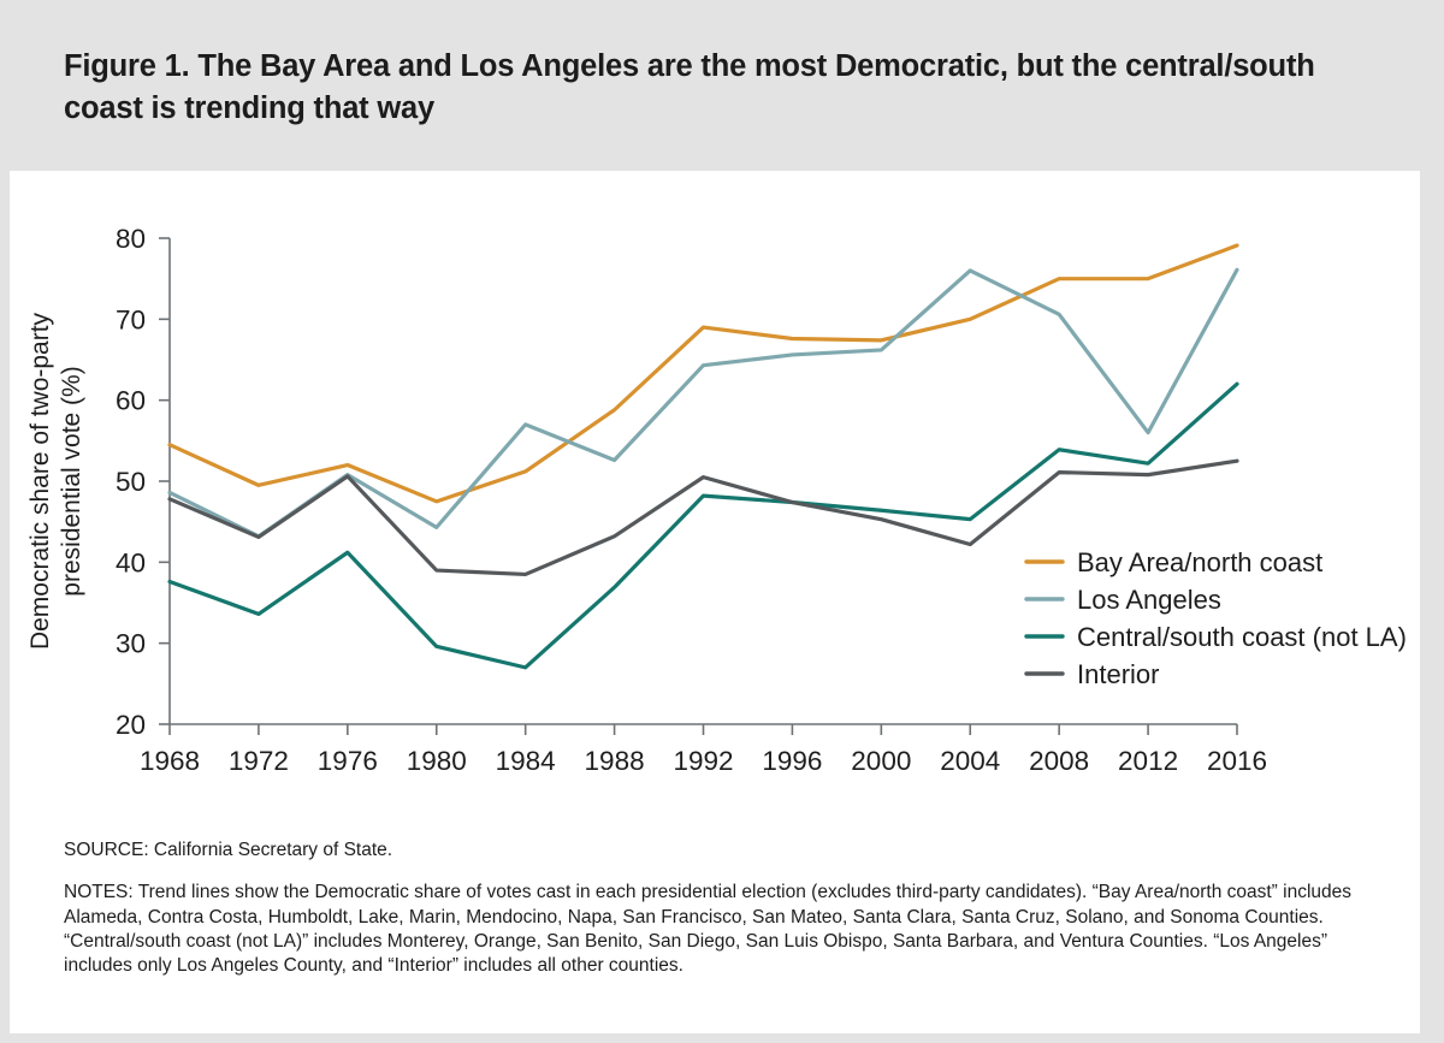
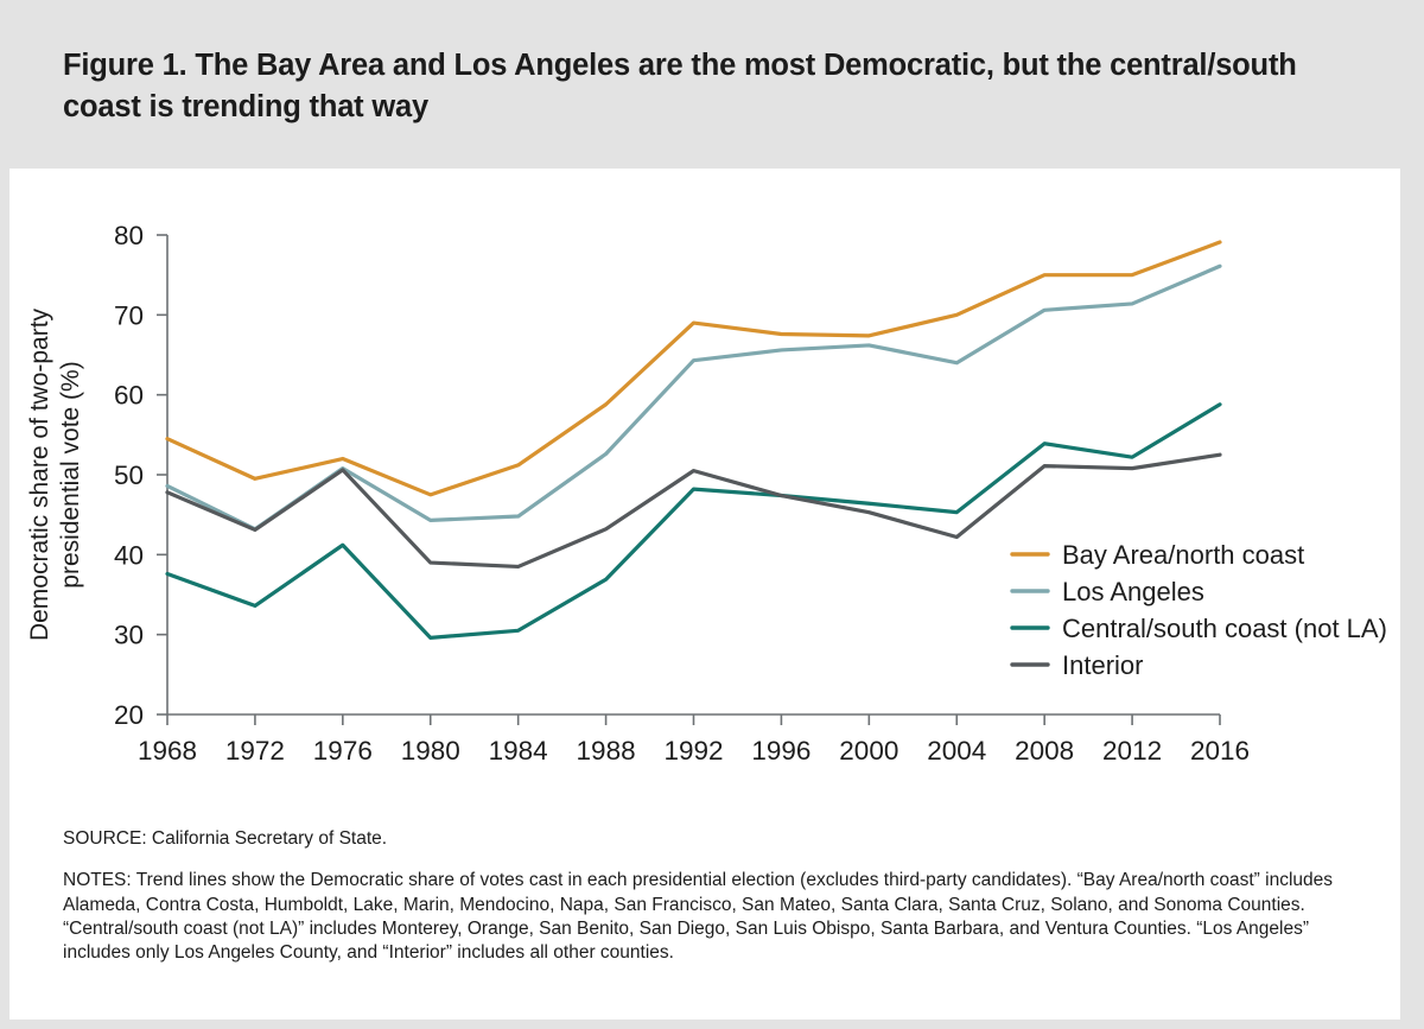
Los Angeles/1984: 57 -> 45
Central/south coast (not LA)/1984: 27 -> 30
Los Angeles/2004: 76 -> 64
Los Angeles/2012: 56 -> 71
Central/south coast (not LA)/2016: 62 -> 59
